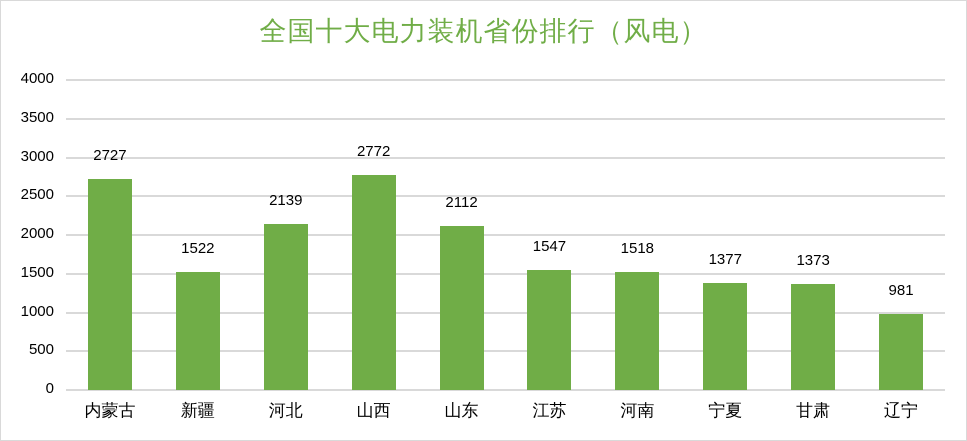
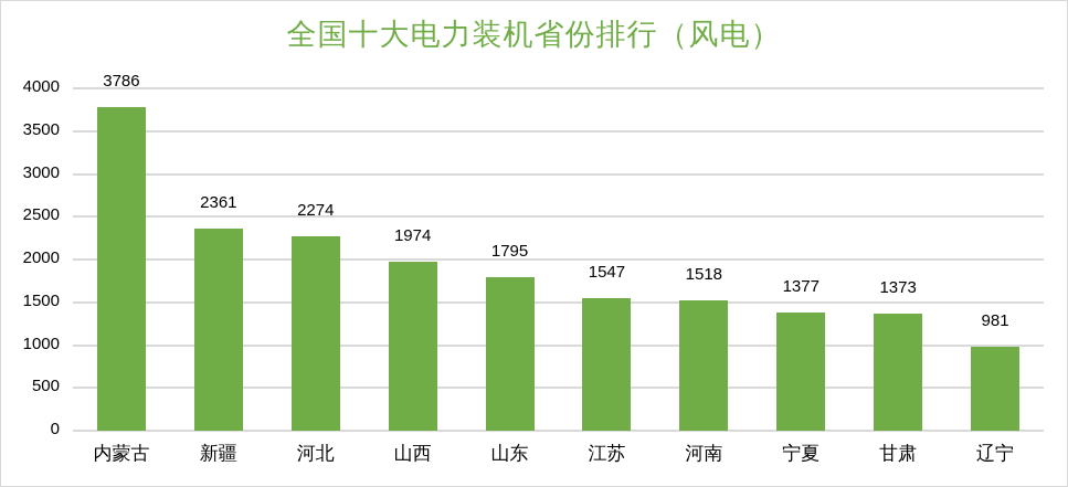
内蒙古: 2727 -> 3786
新疆: 1522 -> 2361
河北: 2139 -> 2274
山西: 2772 -> 1974
山东: 2112 -> 1795
